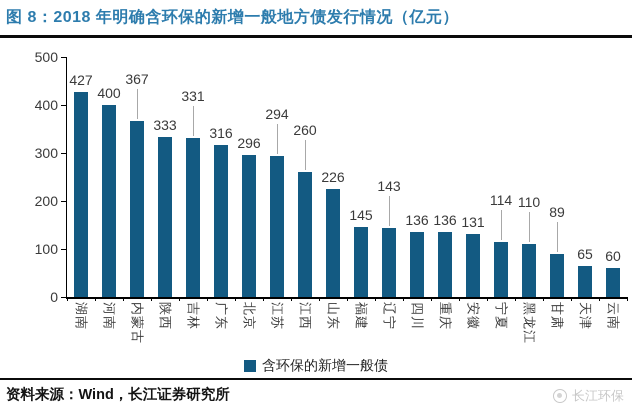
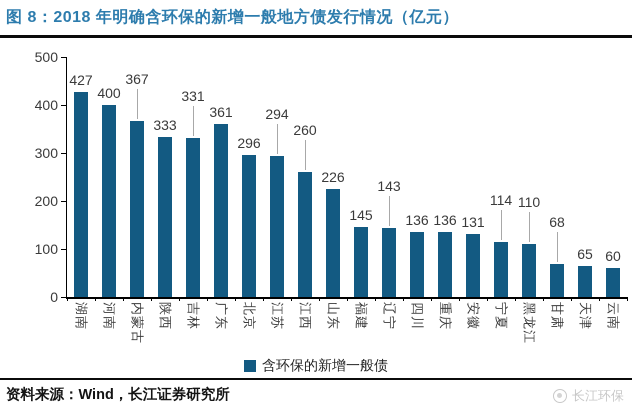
广东: 316 -> 361
甘肃: 89 -> 68
